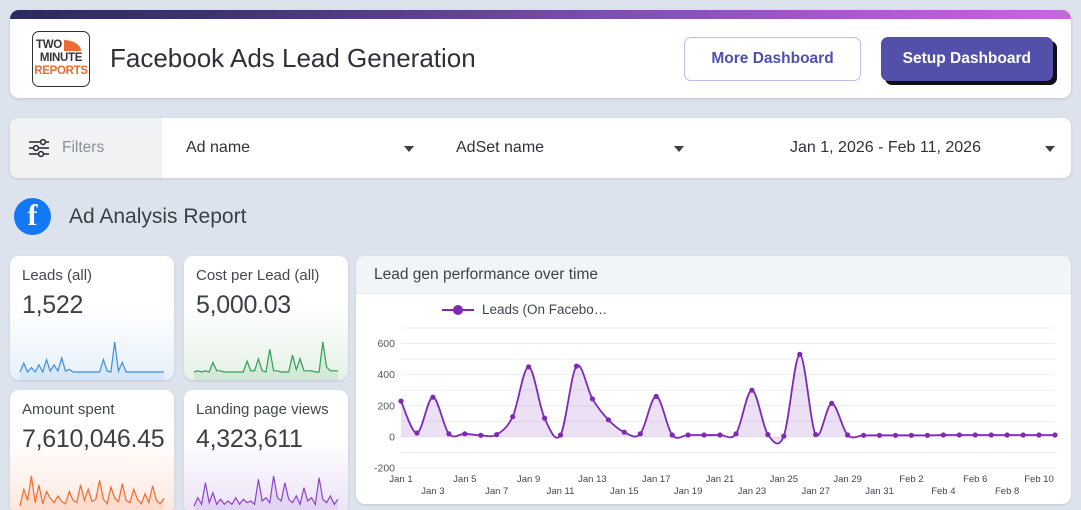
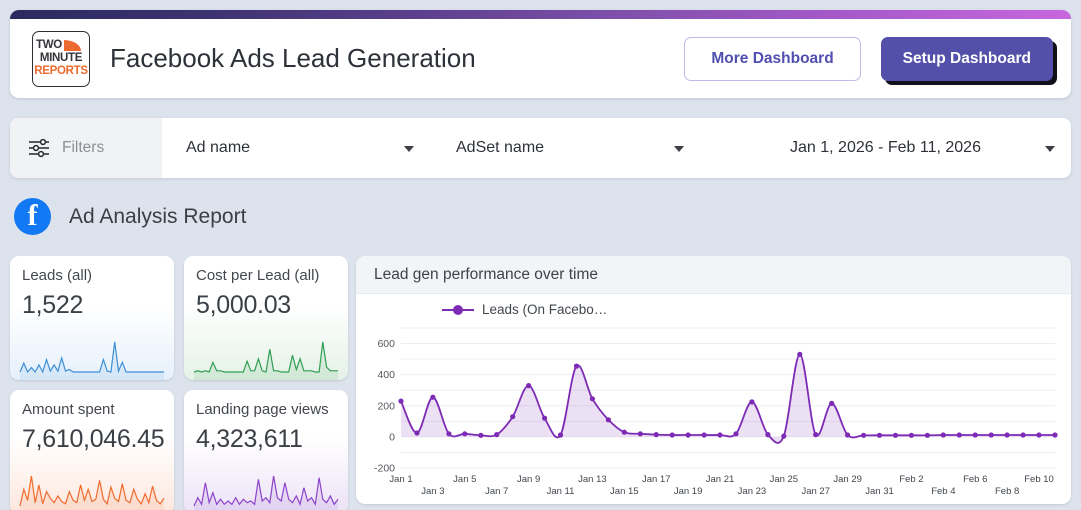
Jan 9: 450 -> 330
Jan 17: 260 -> 20
Jan 23: 300 -> 220
